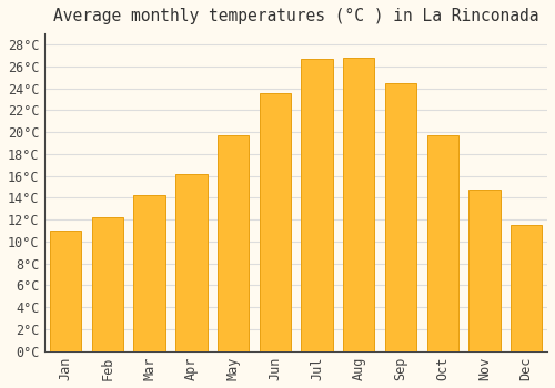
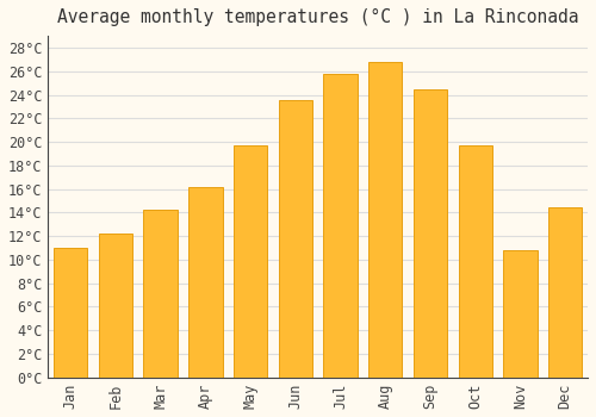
Jul: 26.7°C -> 25.8°C
Nov: 14.7°C -> 10.8°C
Dec: 11.5°C -> 14.4°C
